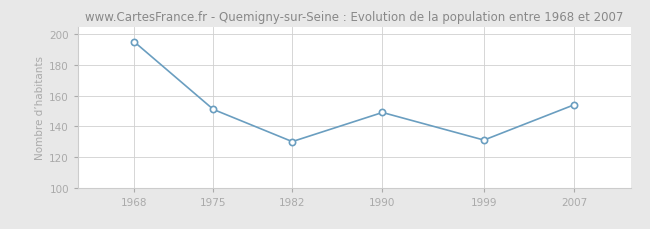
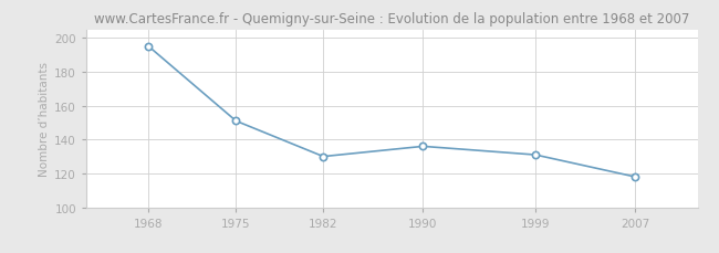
1990: 149 -> 136
2007: 154 -> 118
